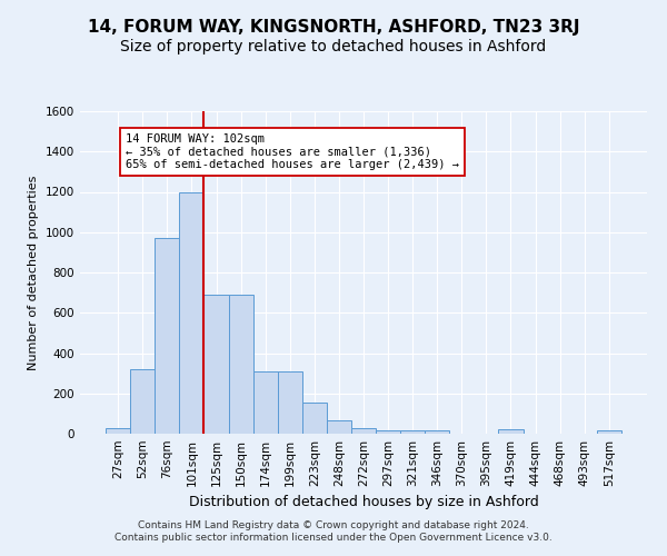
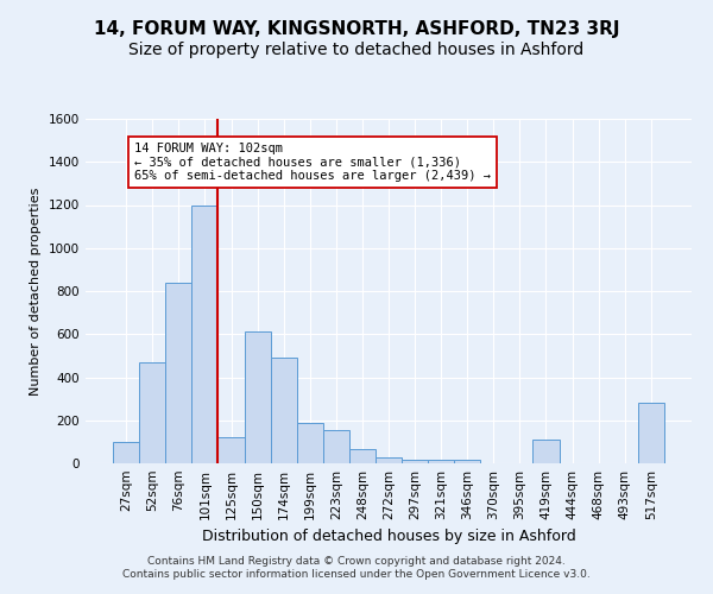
27sqm: 30 -> 100
52sqm: 320 -> 470
76sqm: 970 -> 840
125sqm: 690 -> 120
150sqm: 690 -> 610
174sqm: 310 -> 490
199sqm: 310 -> 190
419sqm: 20 -> 110
517sqm: 20 -> 280
